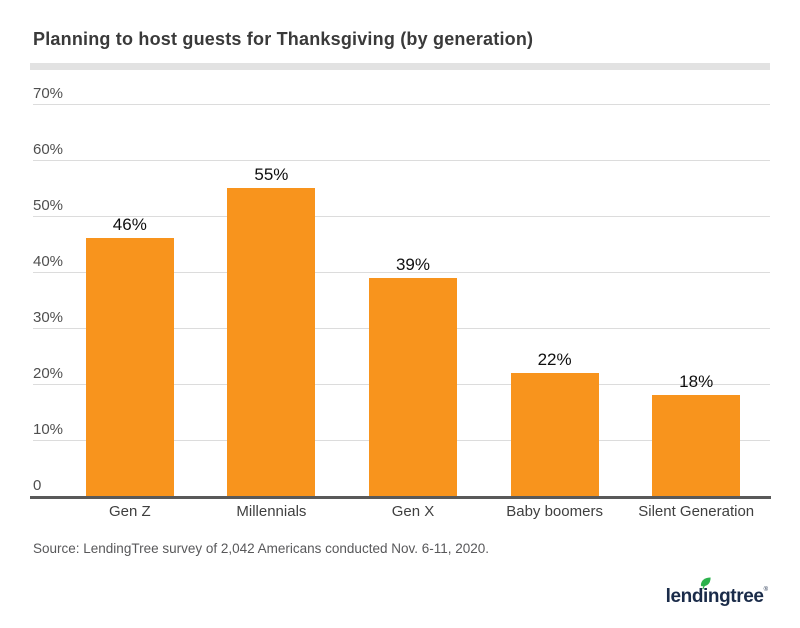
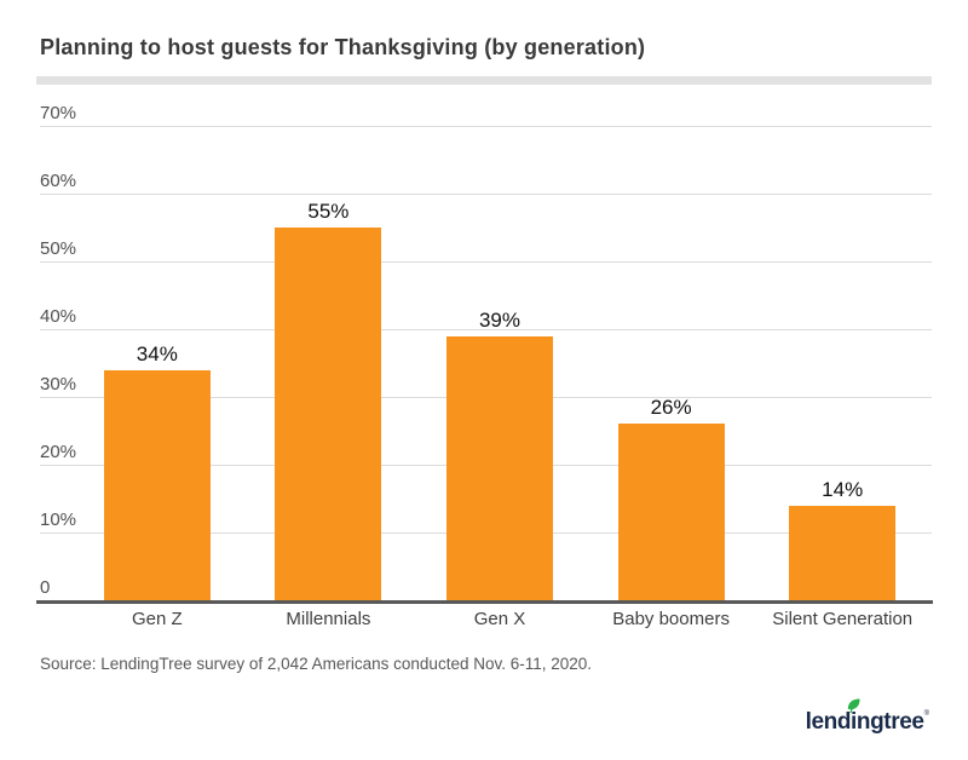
Gen Z: 46% -> 34%
Baby boomers: 22% -> 26%
Silent Generation: 18% -> 14%
